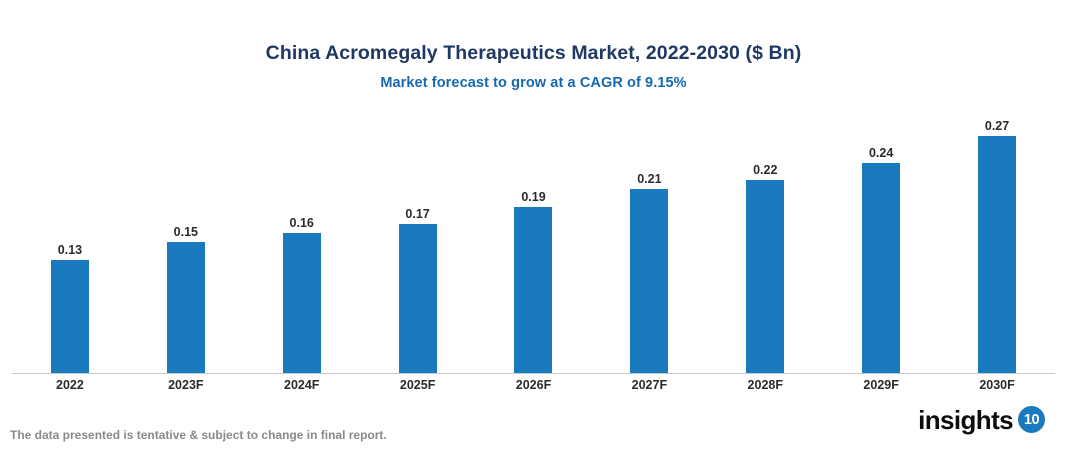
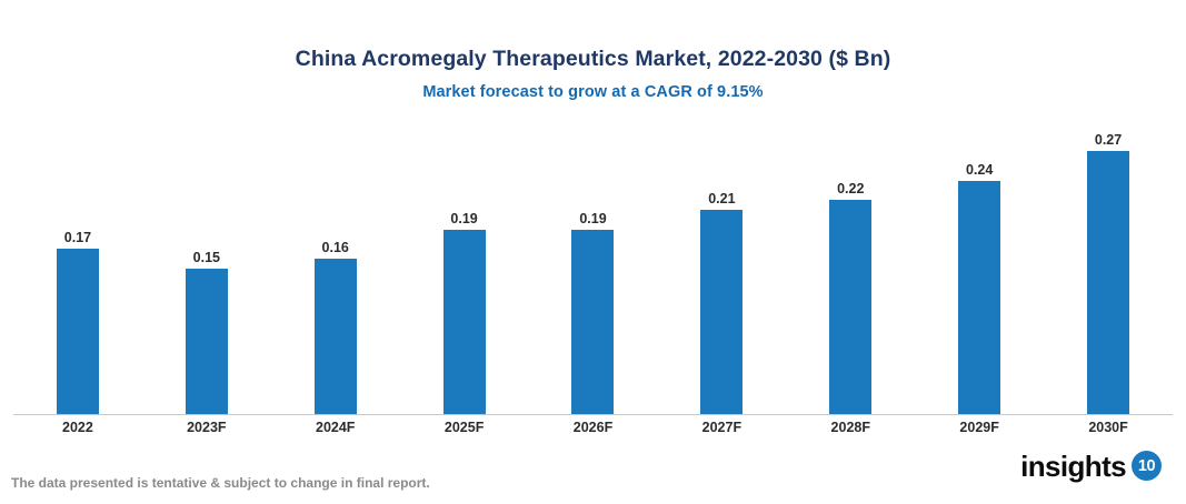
2022: 0.13 -> 0.17
2025F: 0.17 -> 0.19
